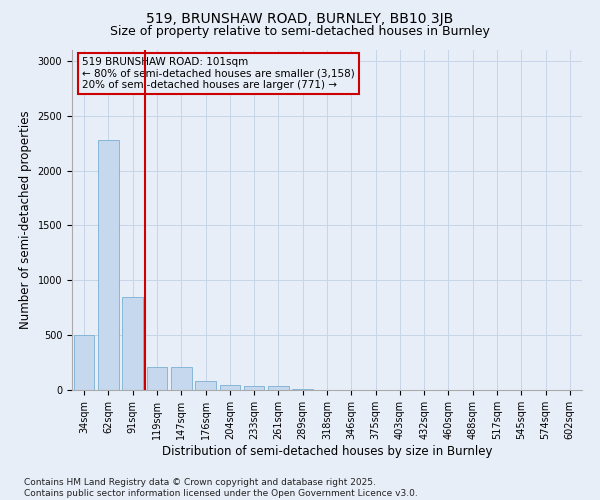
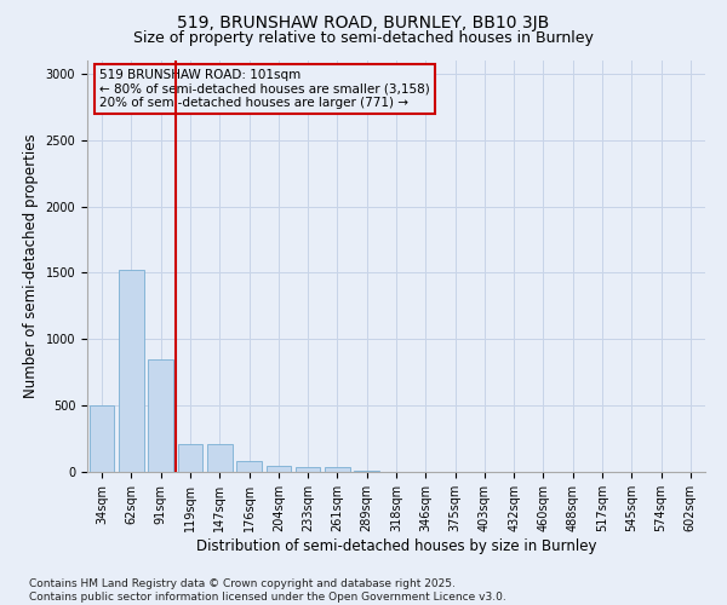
62sqm: 2280 -> 1520
